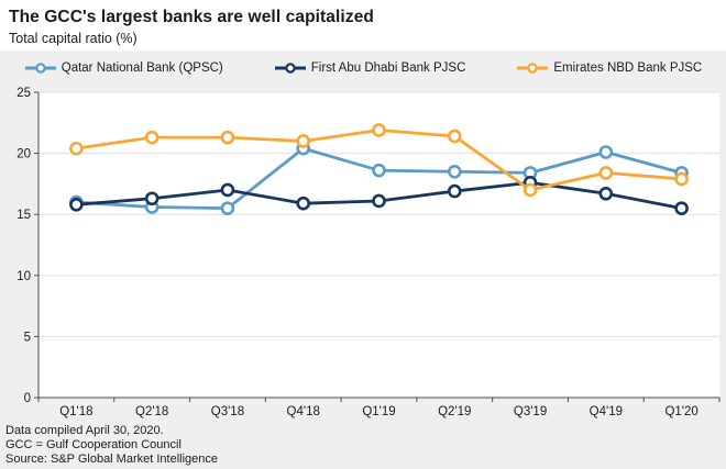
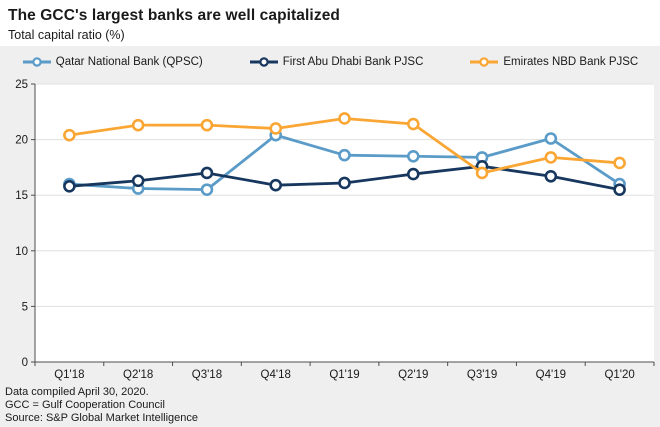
Qatar National Bank (QPSC)/Q1'20: 18.4 -> 16.0
